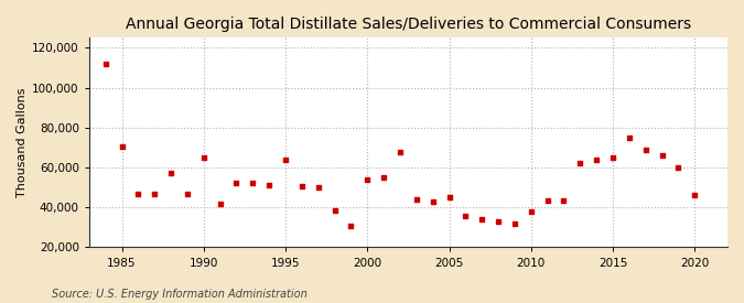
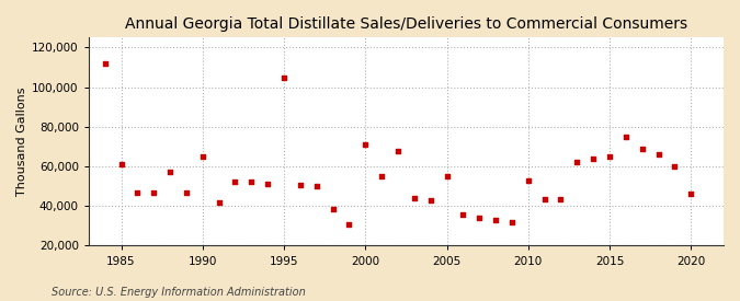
1985: 70,000 -> 61,000
1995: 64,000 -> 105,000
2000: 54,000 -> 71,000
2005: 45,000 -> 55,000
2010: 38,000 -> 53,000
